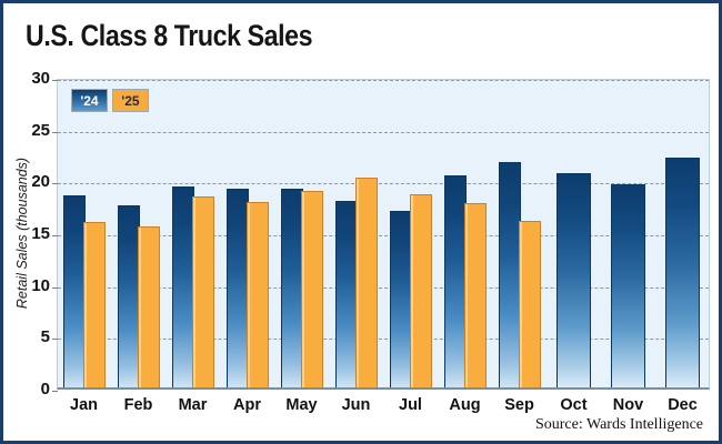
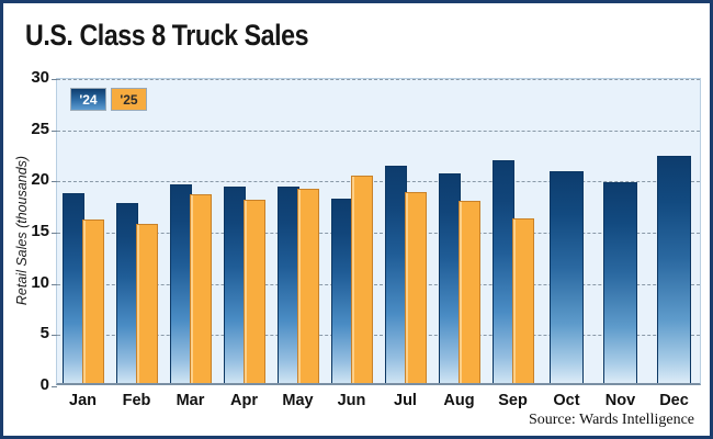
'24/Jul: 17 -> 21
